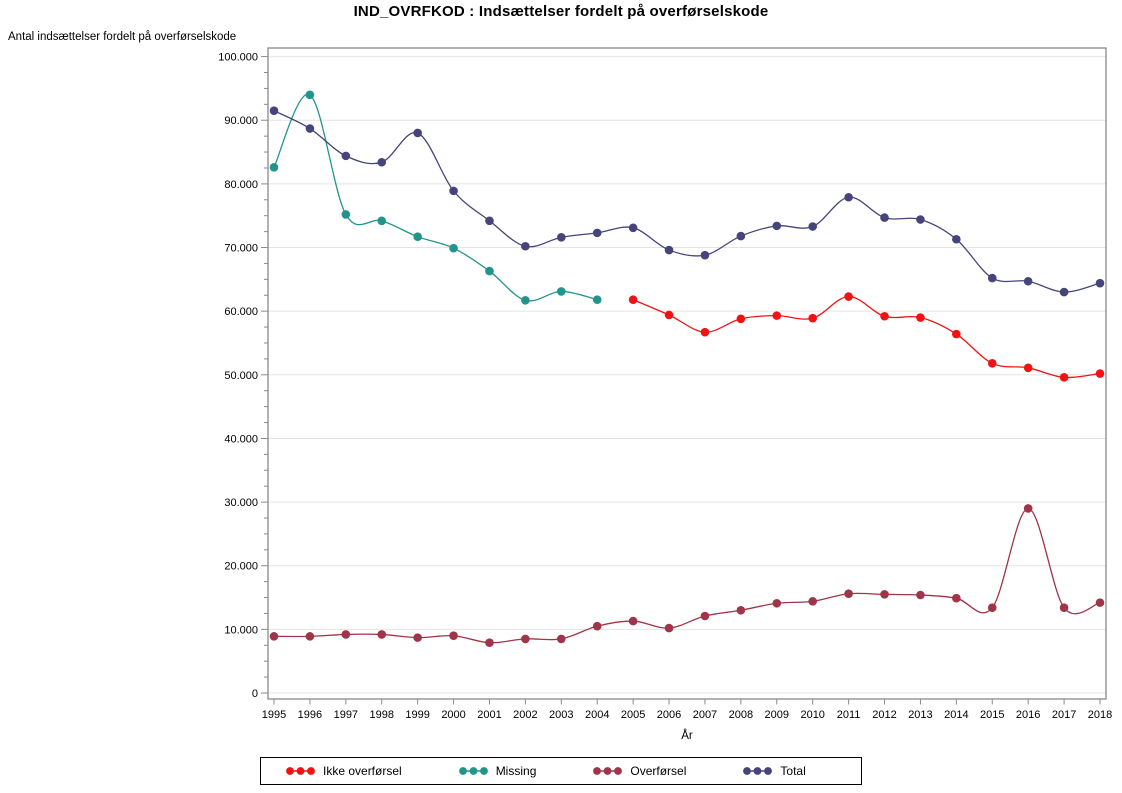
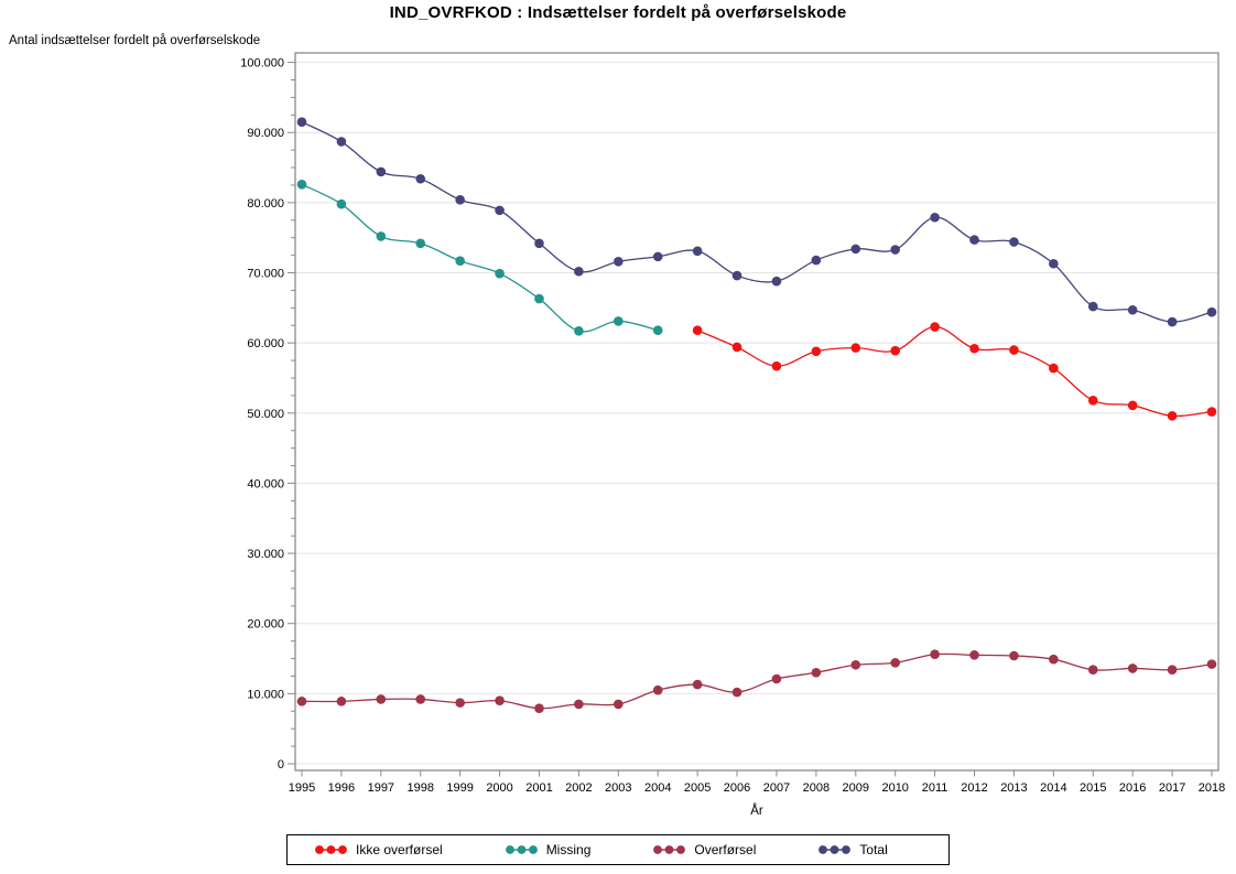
Missing/1996: 94000 -> 80000
Total/1999: 88000 -> 80000
Overførsel/2016: 29000 -> 14000
